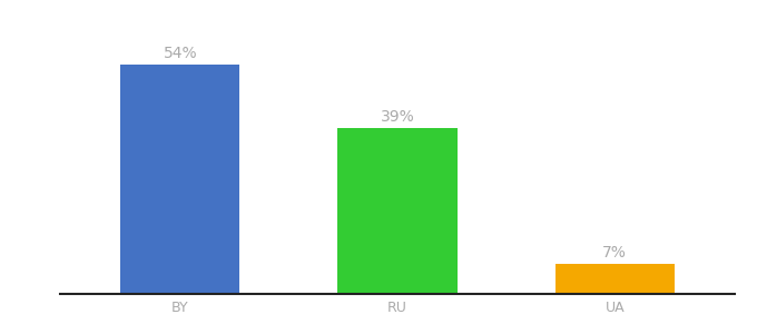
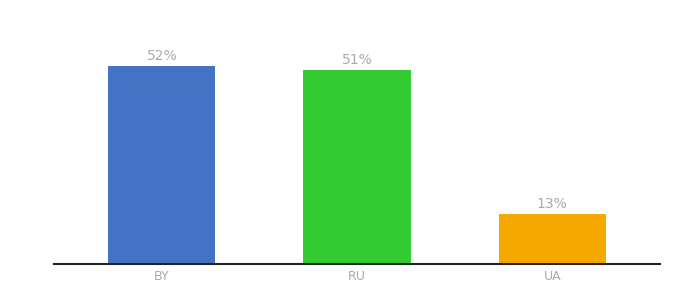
BY: 54% -> 52%
RU: 39% -> 51%
UA: 7% -> 13%
